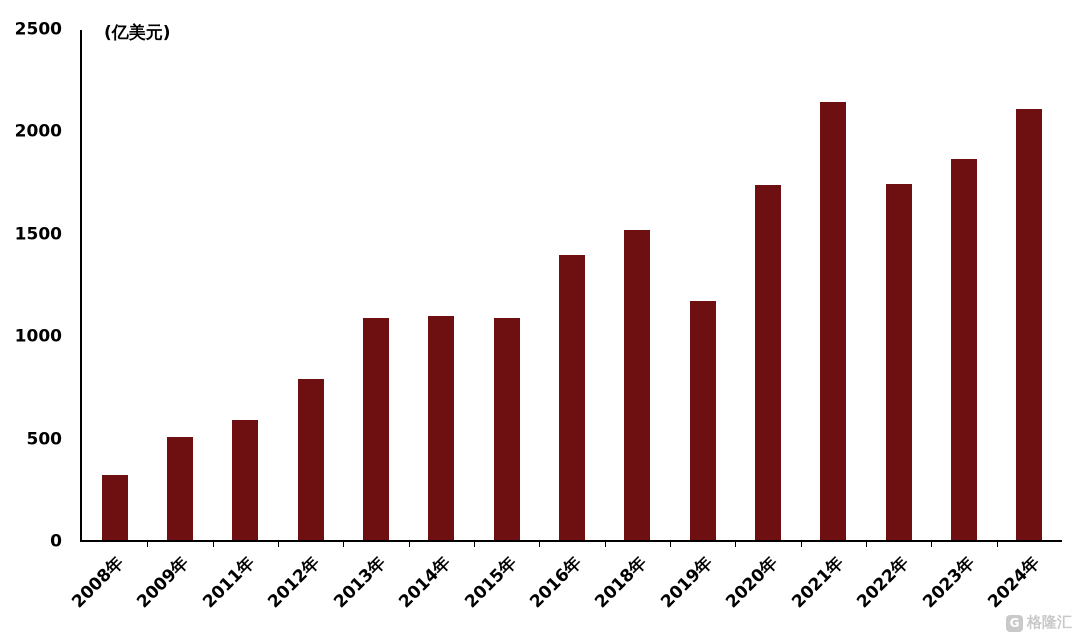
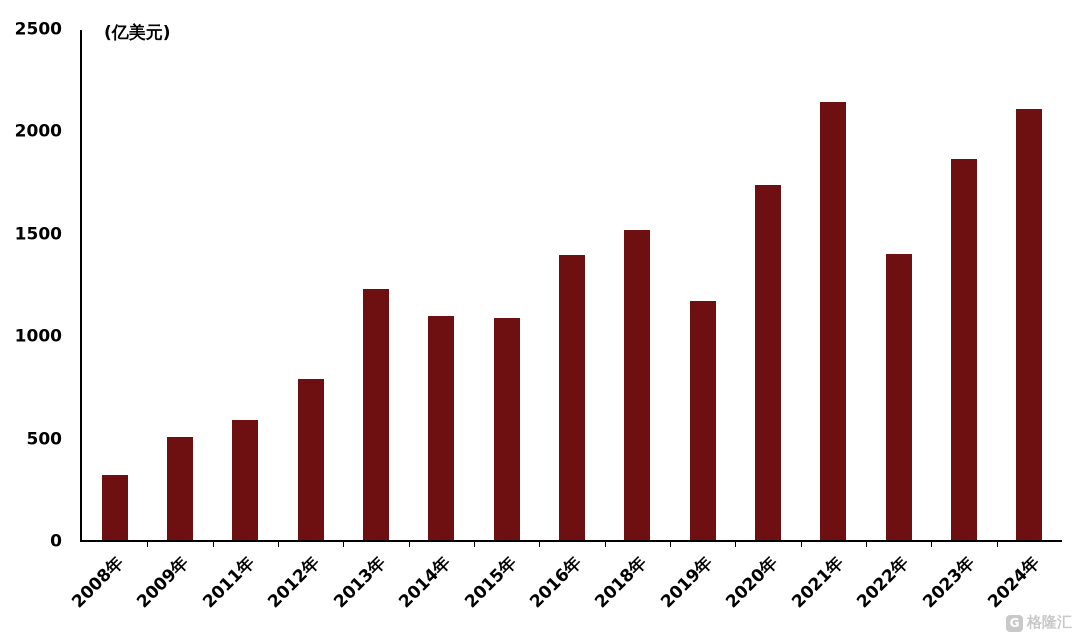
2013年: 1090 -> 1230
2022年: 1740 -> 1400
